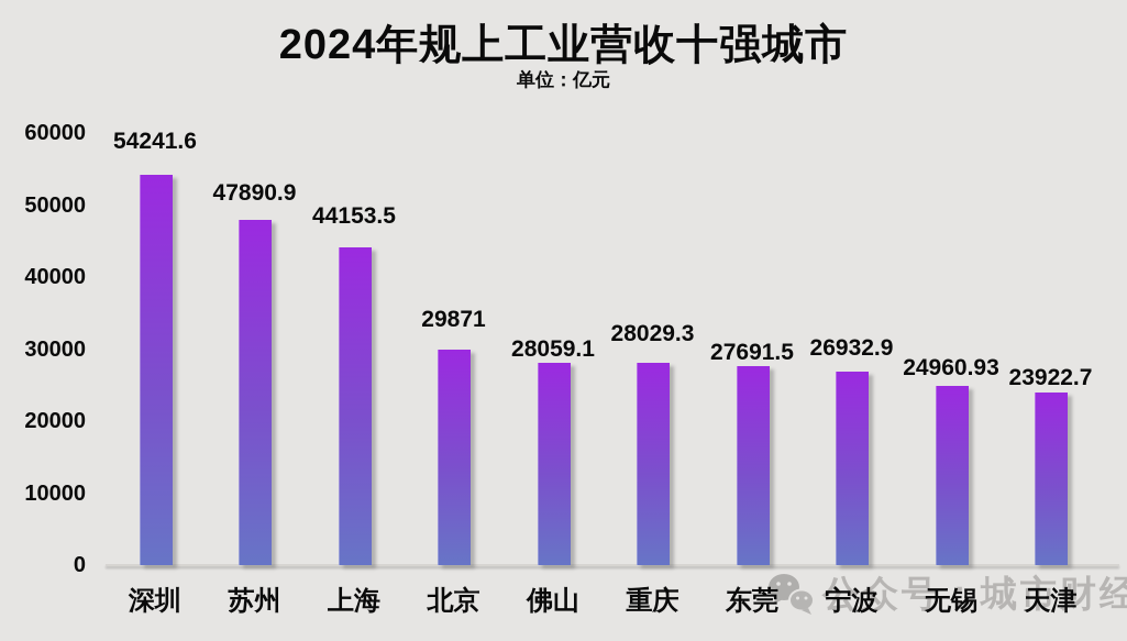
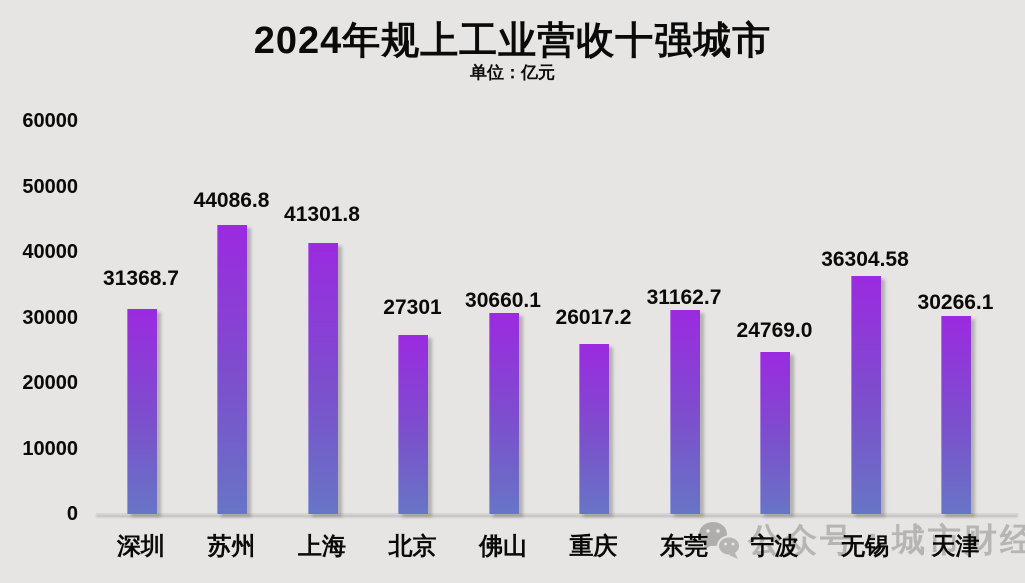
深圳: 54241.6 -> 31368.7
苏州: 47890.9 -> 44086.8
上海: 44153.5 -> 41301.8
北京: 29871 -> 27301
佛山: 28059.1 -> 30660.1
重庆: 28029.3 -> 26017.2
东莞: 27691.5 -> 31162.7
宁波: 26932.9 -> 24769.0
无锡: 24960.93 -> 36304.58
天津: 23922.7 -> 30266.1
